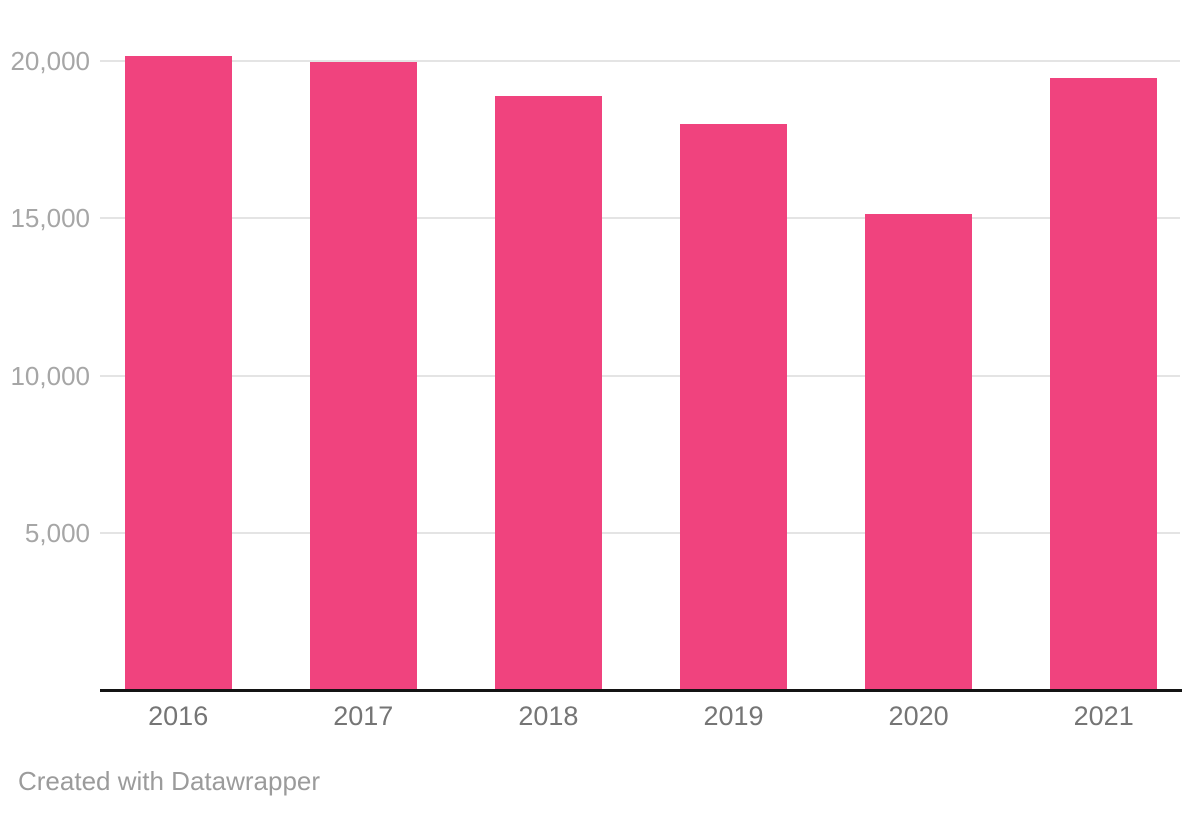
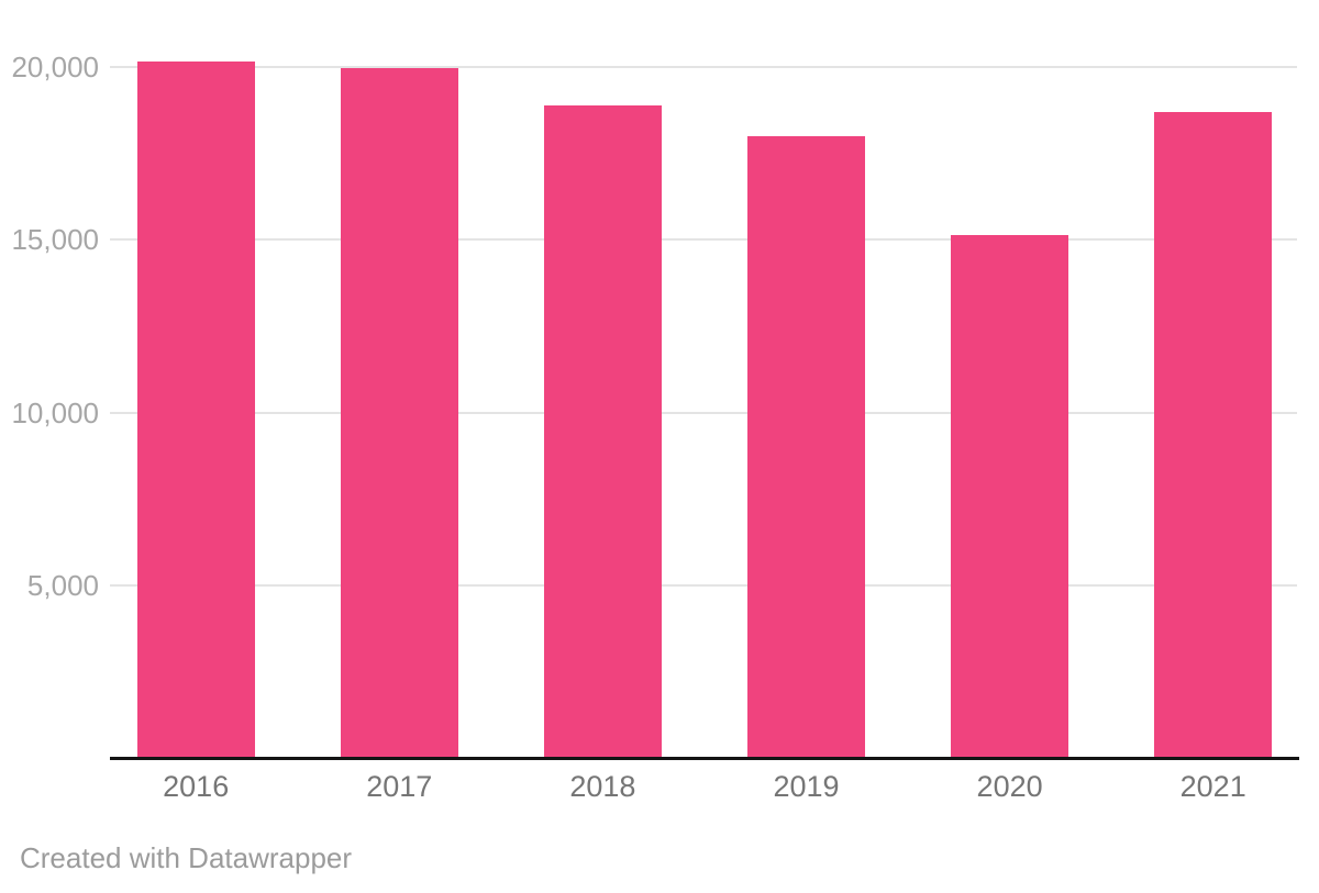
2021: 19400 -> 18700
